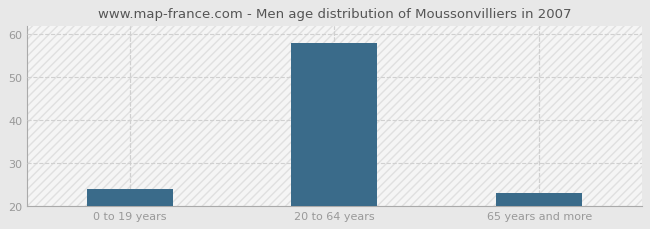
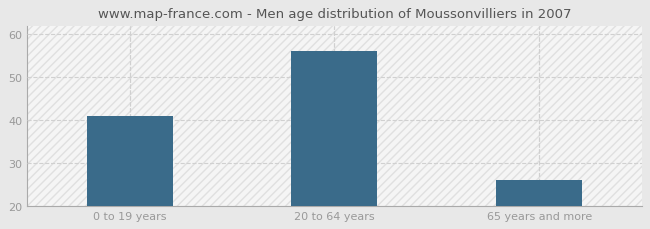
0 to 19 years: 24 -> 41
20 to 64 years: 58 -> 56
65 years and more: 23 -> 26
